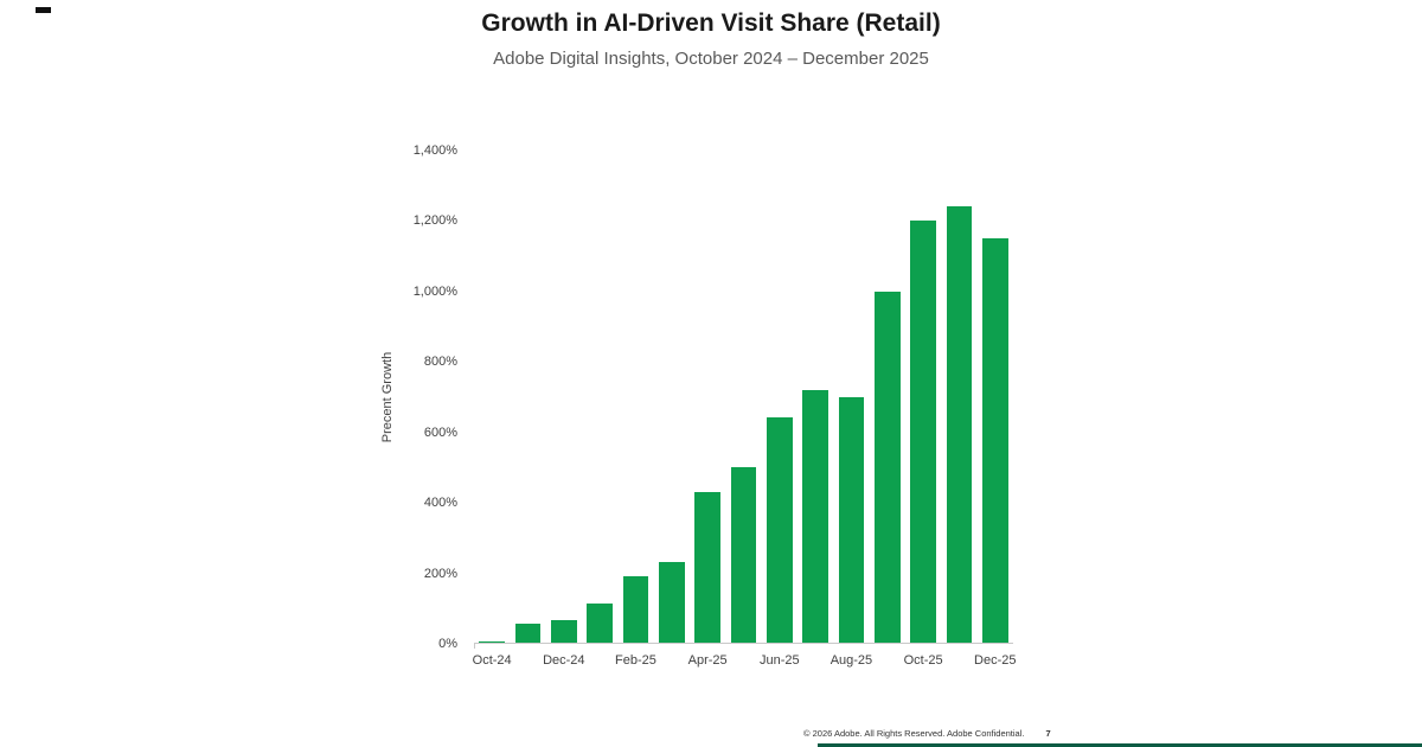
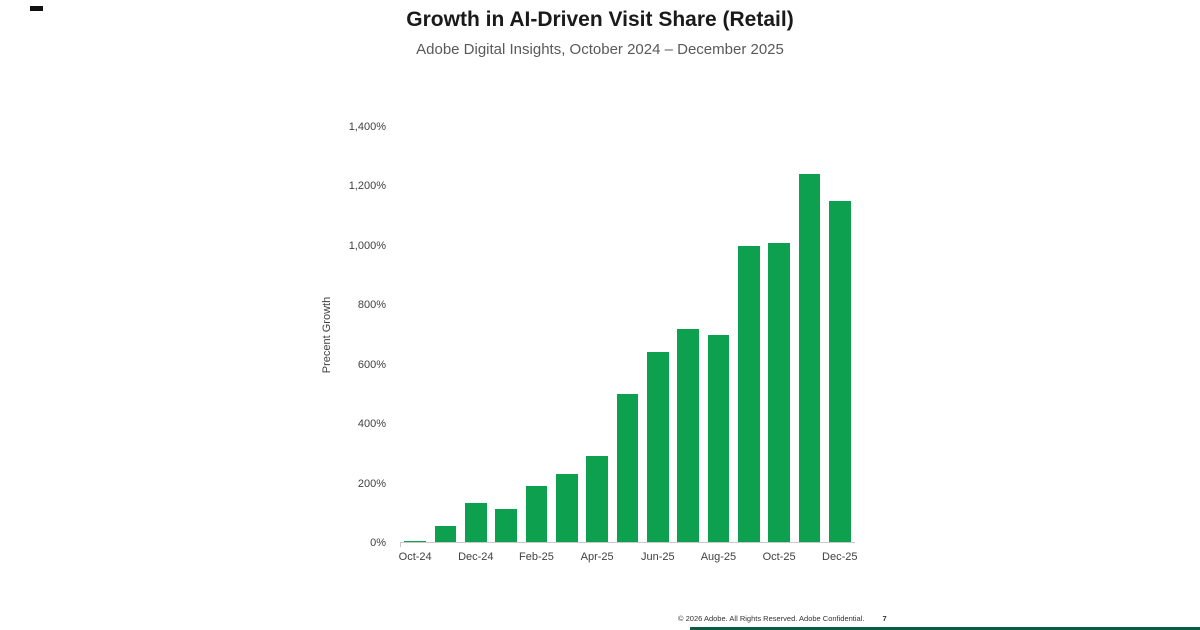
Dec-24: 60% -> 130%
Apr-25: 430% -> 290%
Oct-25: 1200% -> 1010%
